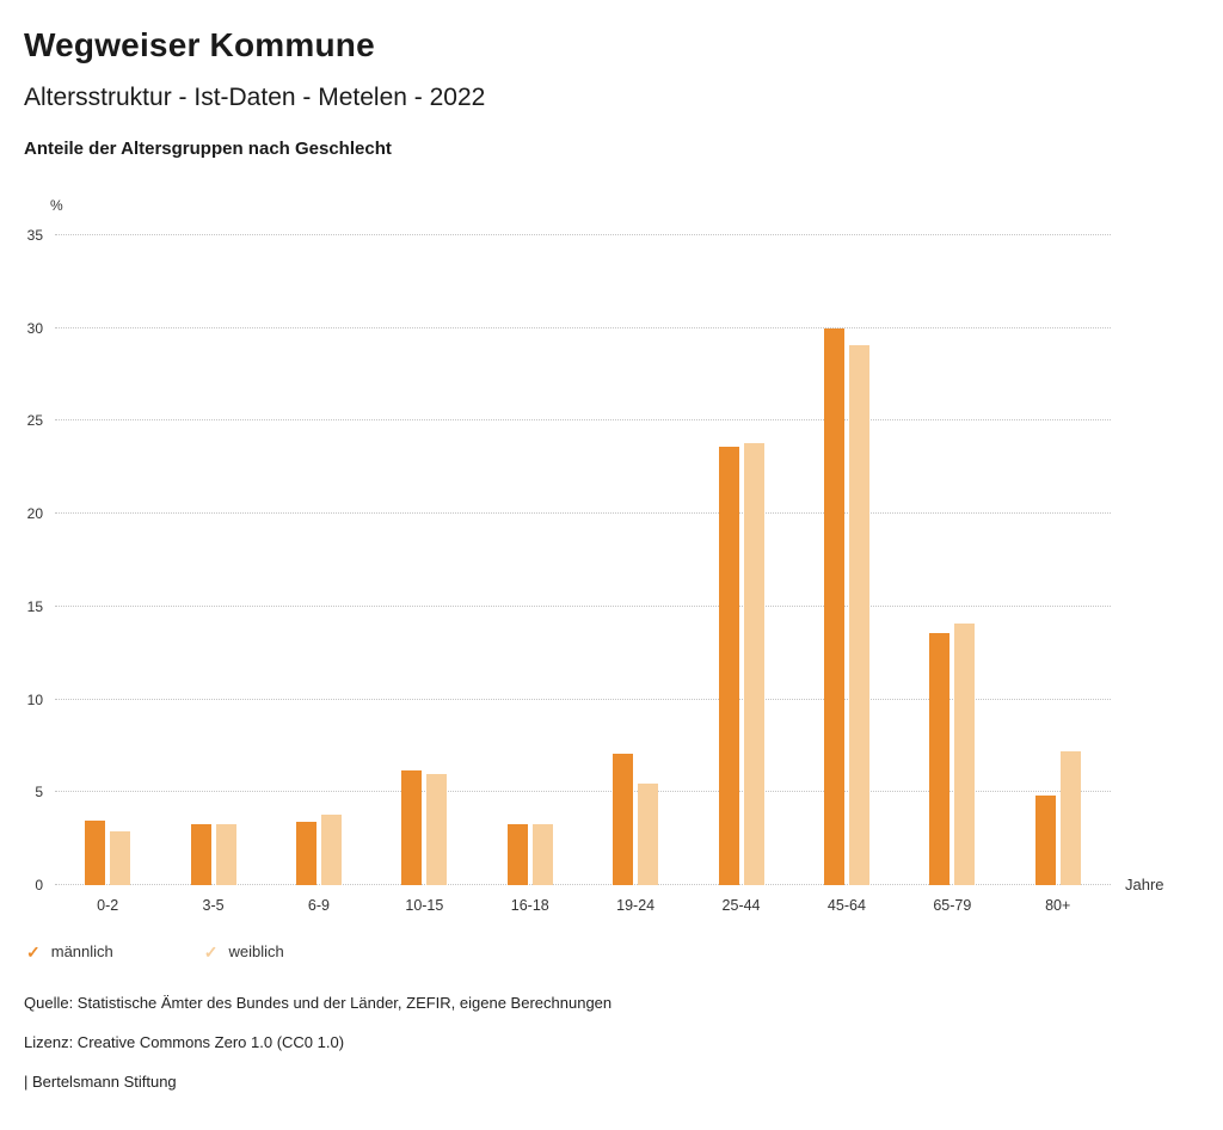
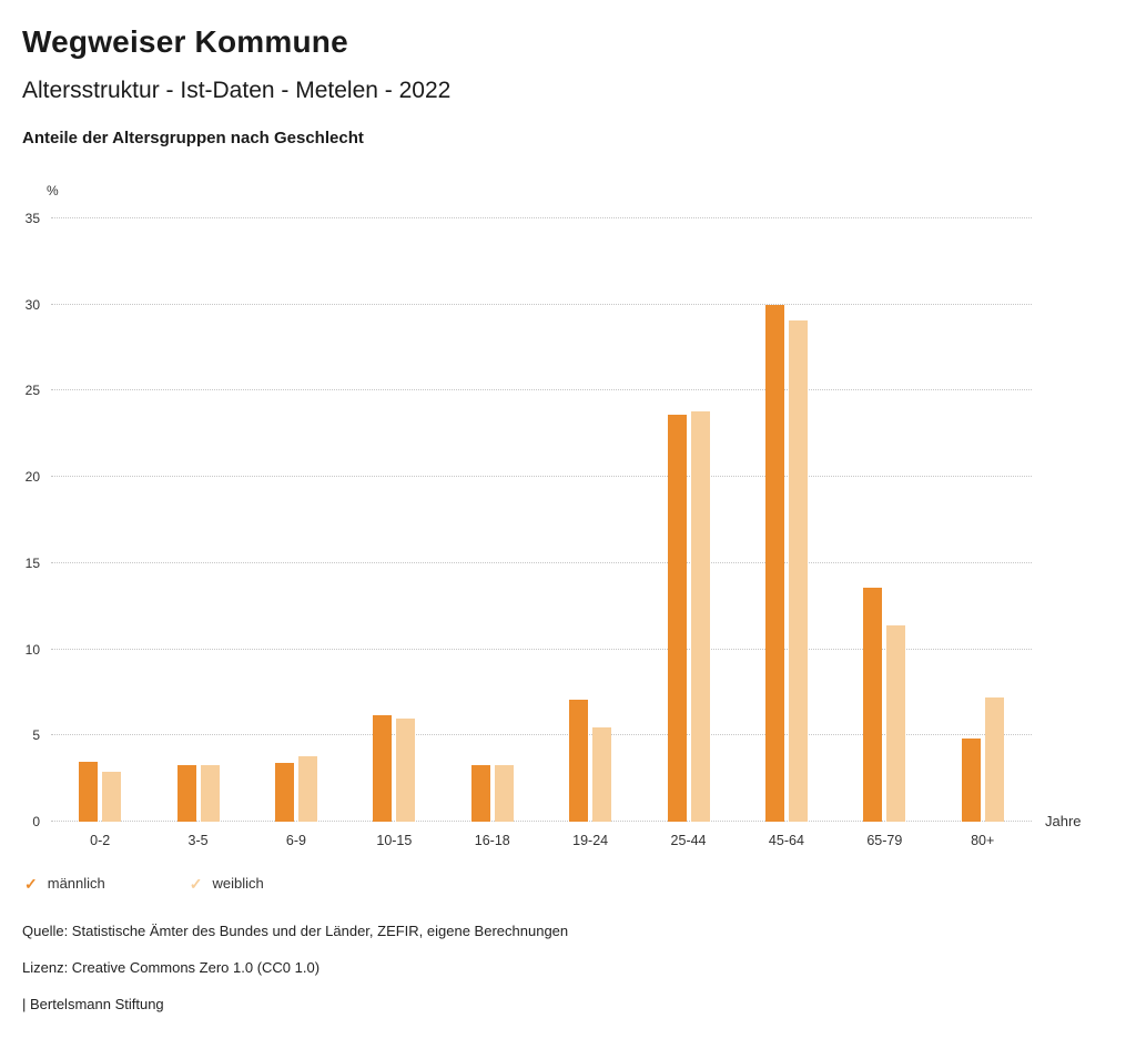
weiblich/65-79: 14.1 -> 11.4
